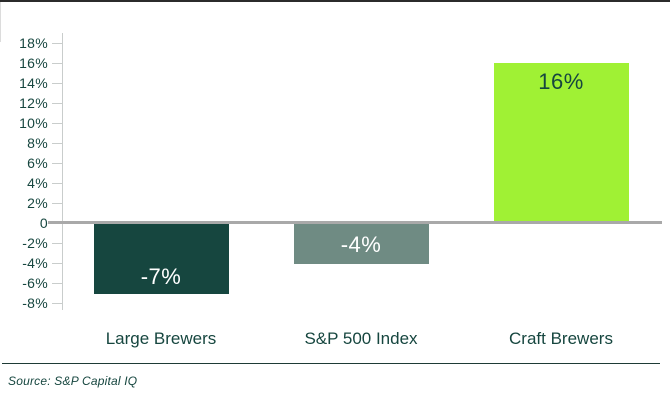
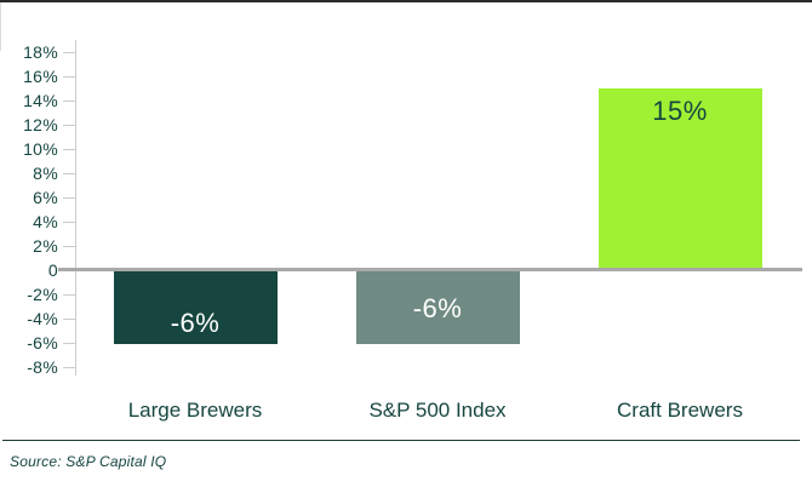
Large Brewers: -7% -> -6%
S&P 500 Index: -4% -> -6%
Craft Brewers: 16% -> 15%
